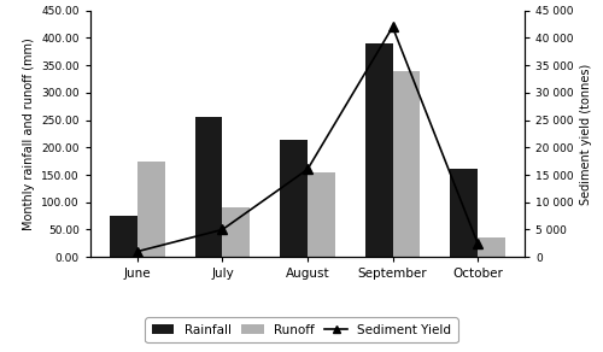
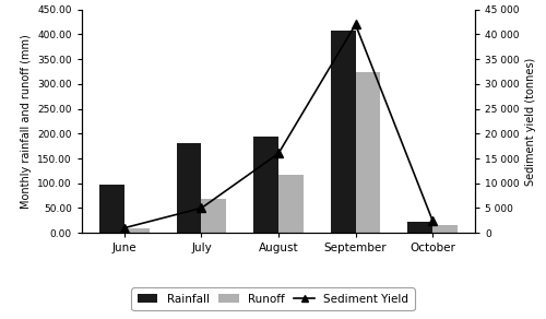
Rainfall/June: 75 -> 98
Runoff/June: 175 -> 10
Rainfall/July: 255 -> 180
Runoff/July: 90 -> 68
Rainfall/August: 215 -> 193
Runoff/August: 155 -> 118
Rainfall/September: 390 -> 408
Runoff/September: 340 -> 325
Rainfall/October: 160 -> 22
Runoff/October: 35 -> 15
